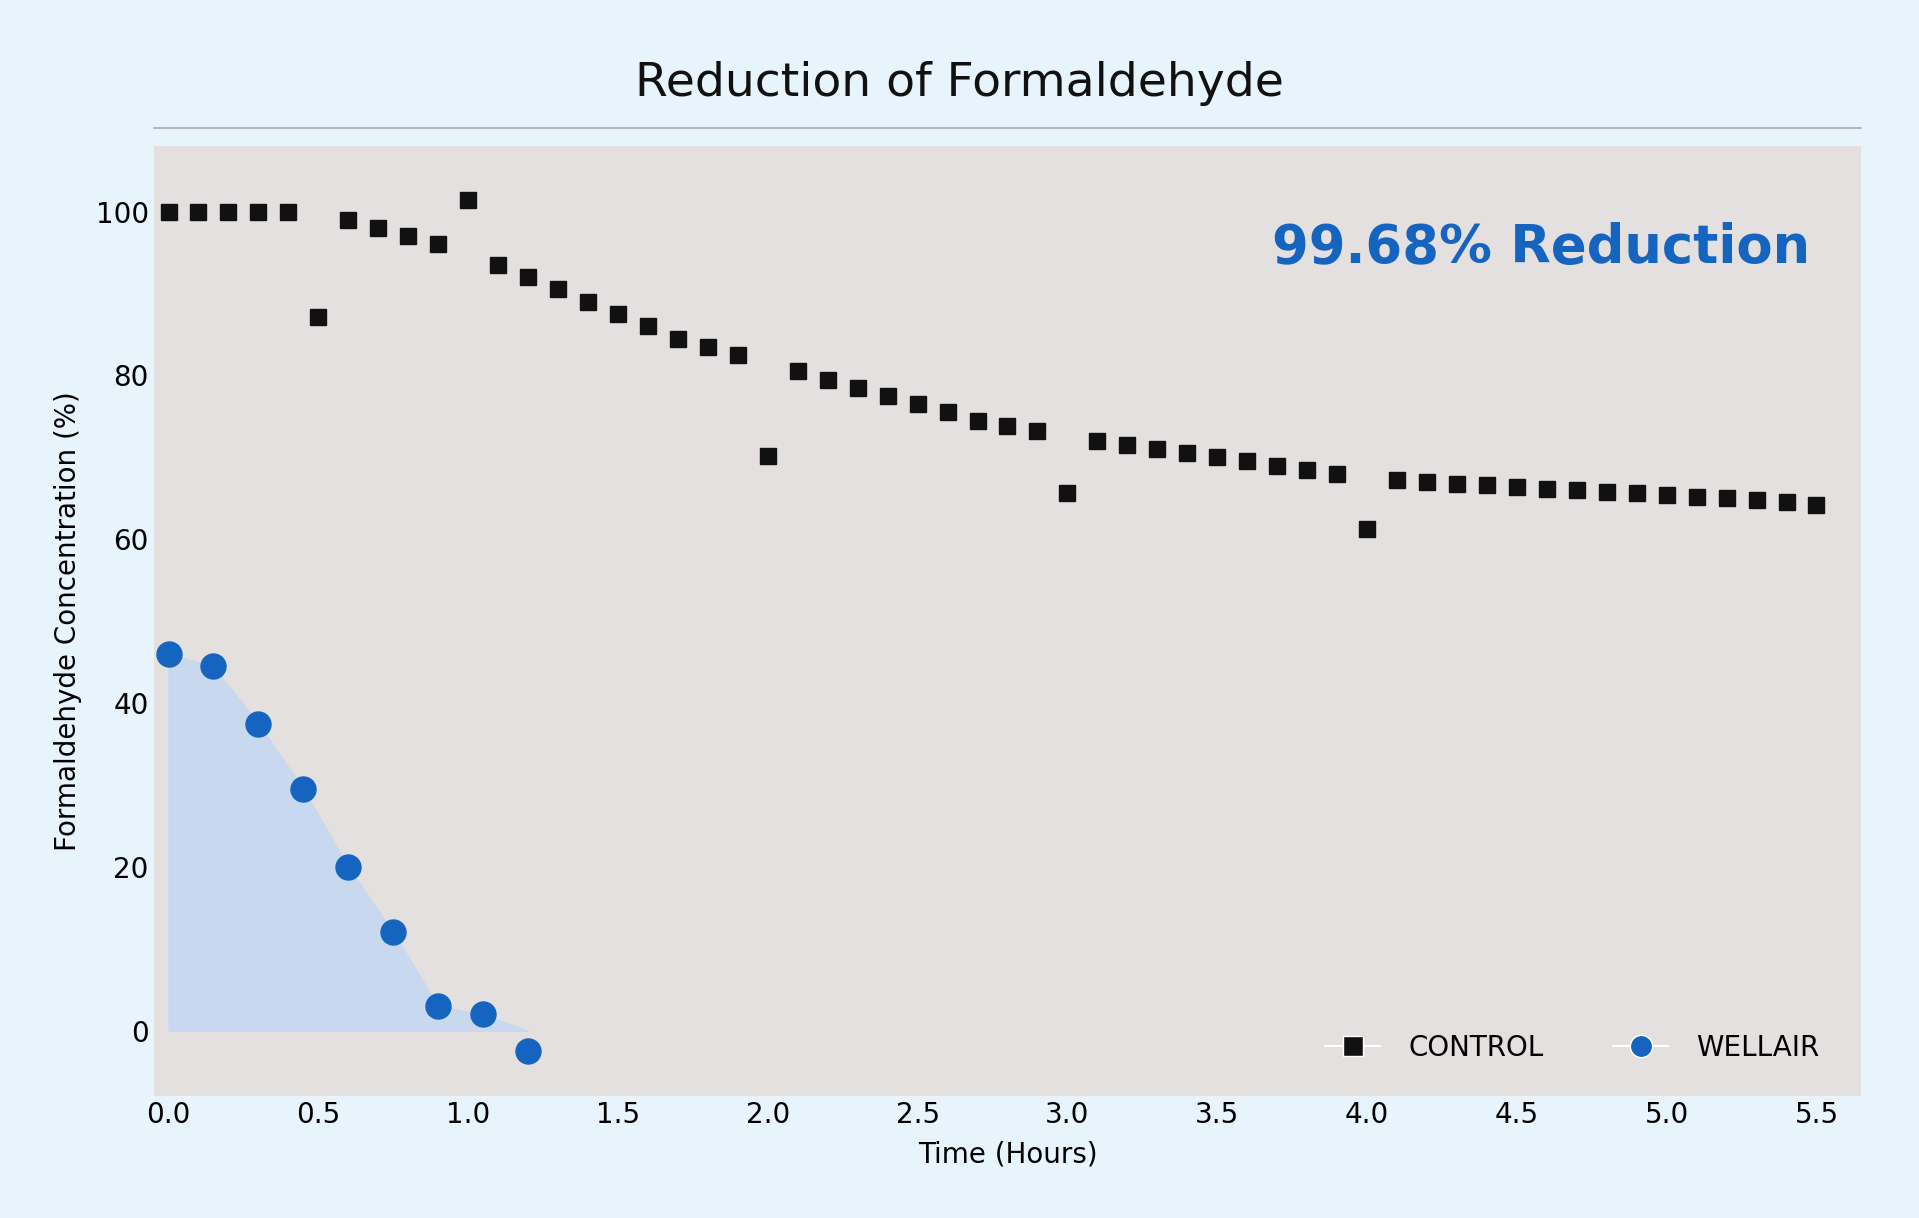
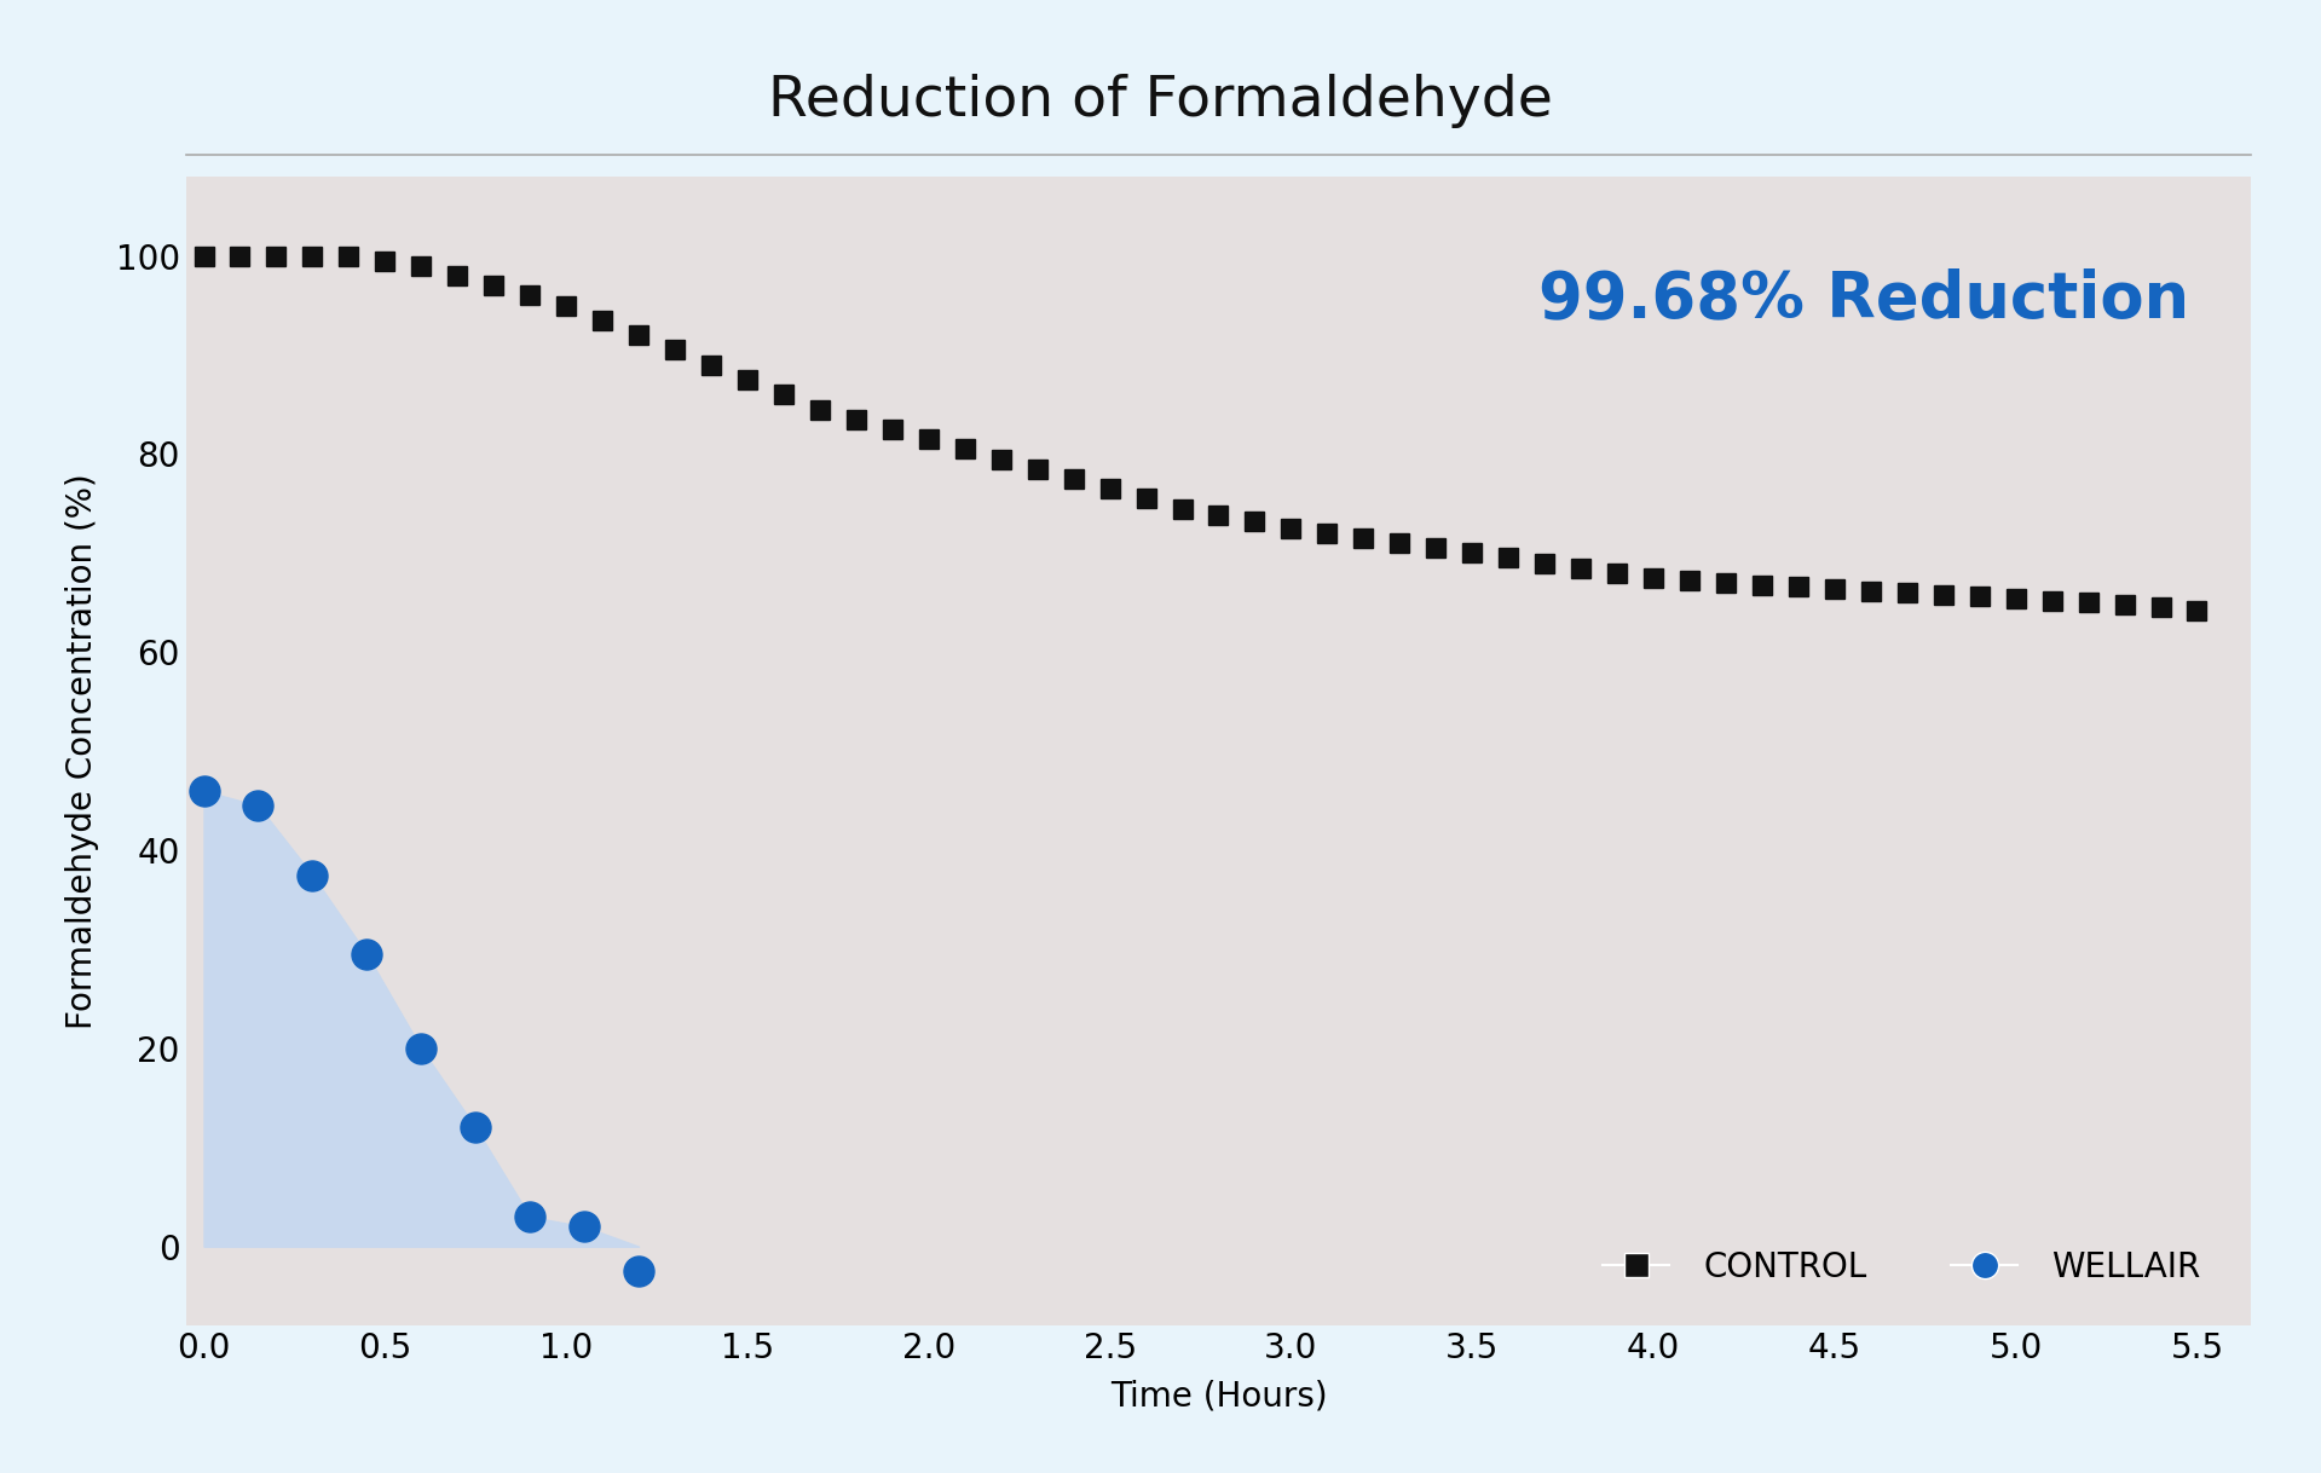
CONTROL/0.5: 87.2 -> 99.5
CONTROL/1.0: 101.4 -> 95.0
CONTROL/2.0: 70.2 -> 81.5
CONTROL/3.0: 65.6 -> 72.5
CONTROL/4.0: 61.2 -> 67.5
